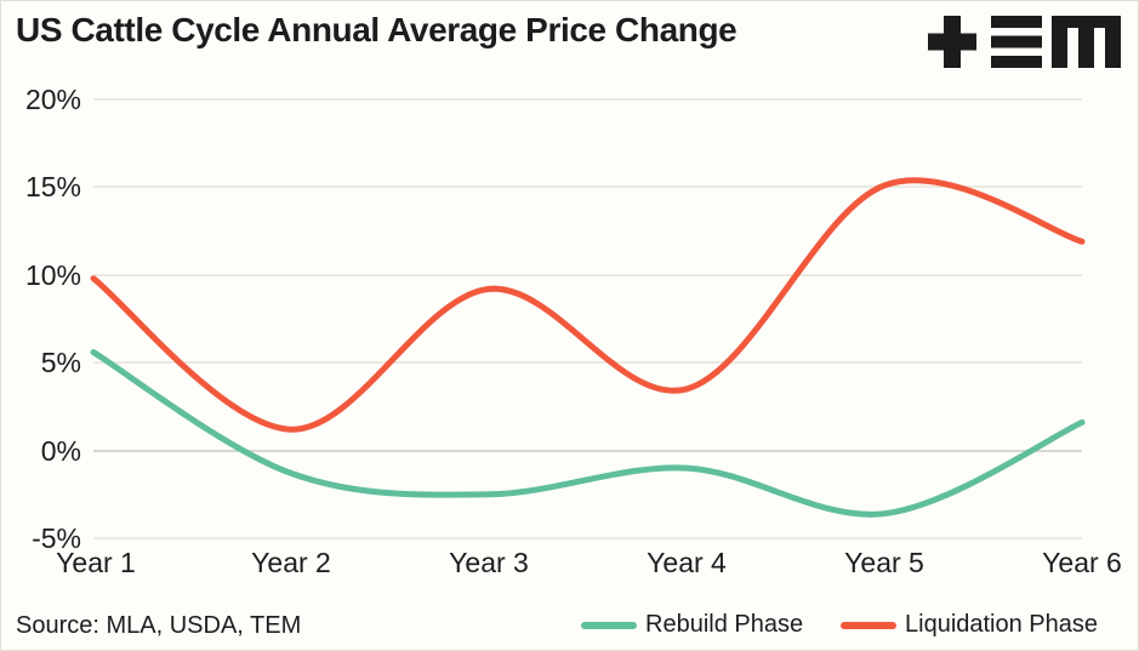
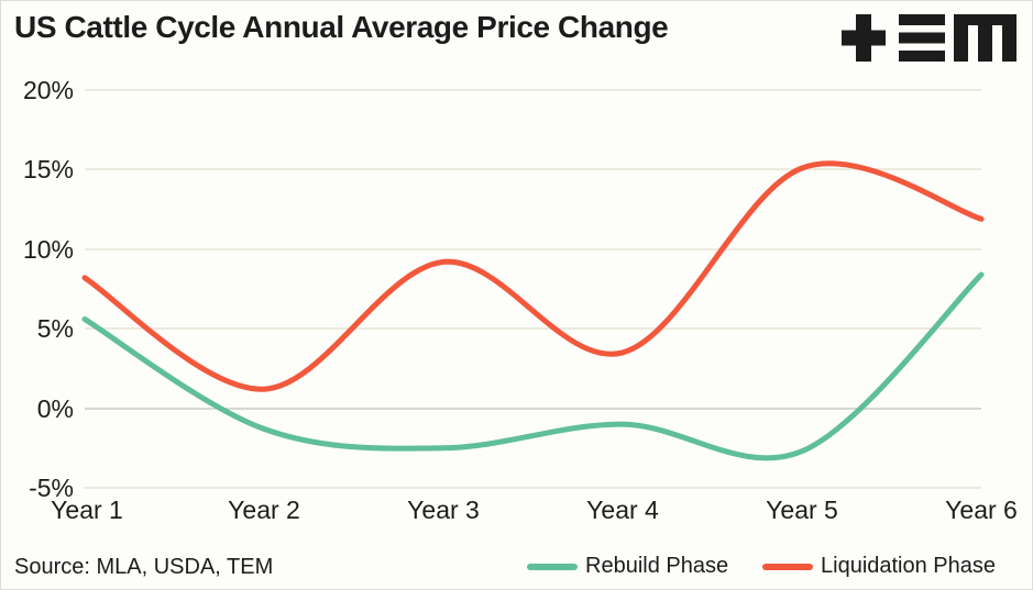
Liquidation Phase/Year 1: 9.8% -> 8.2%
Rebuild Phase/Year 5: -3.6% -> -2.7%
Rebuild Phase/Year 6: 1.6% -> 8.4%
